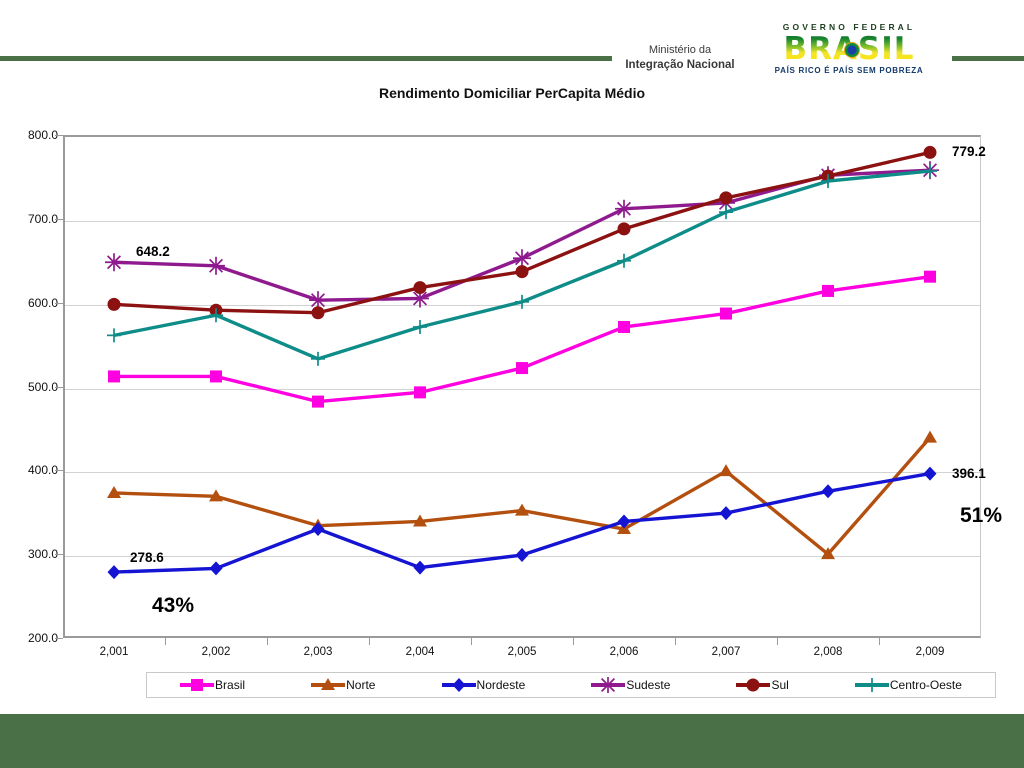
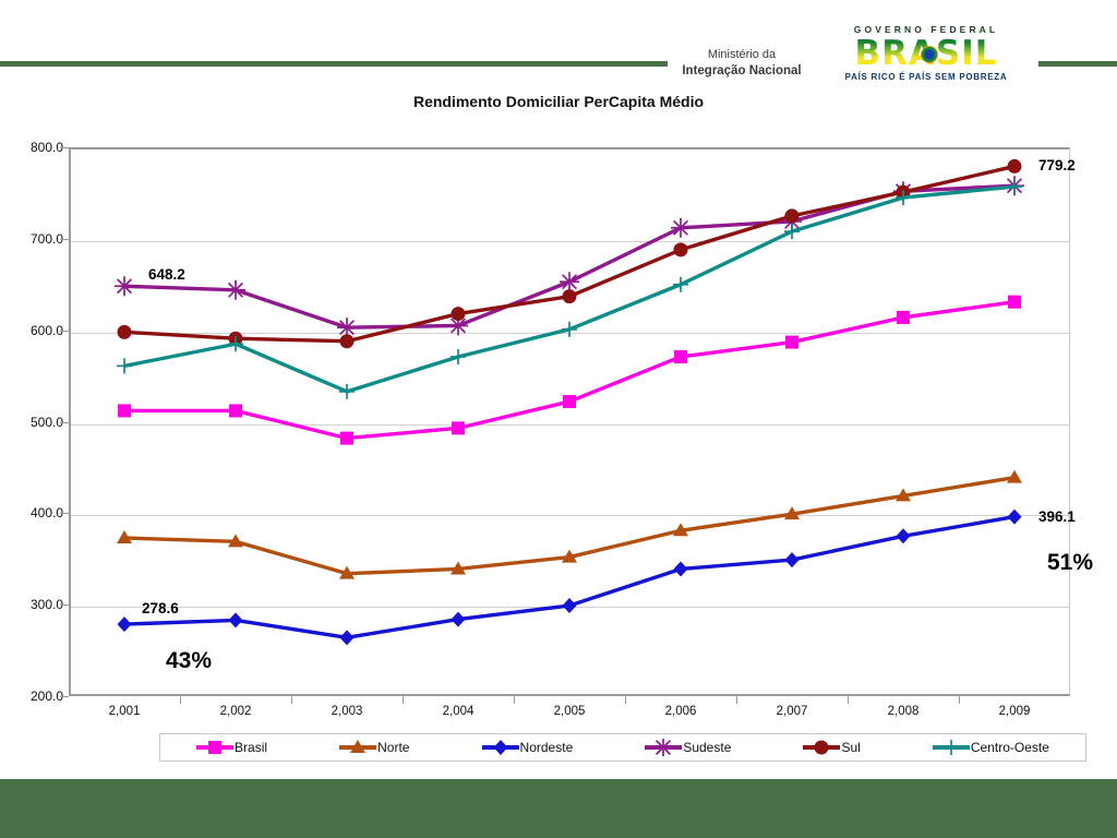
Nordeste/2,003: 330 -> 260
Norte/2,006: 330 -> 380
Norte/2,008: 300 -> 420
